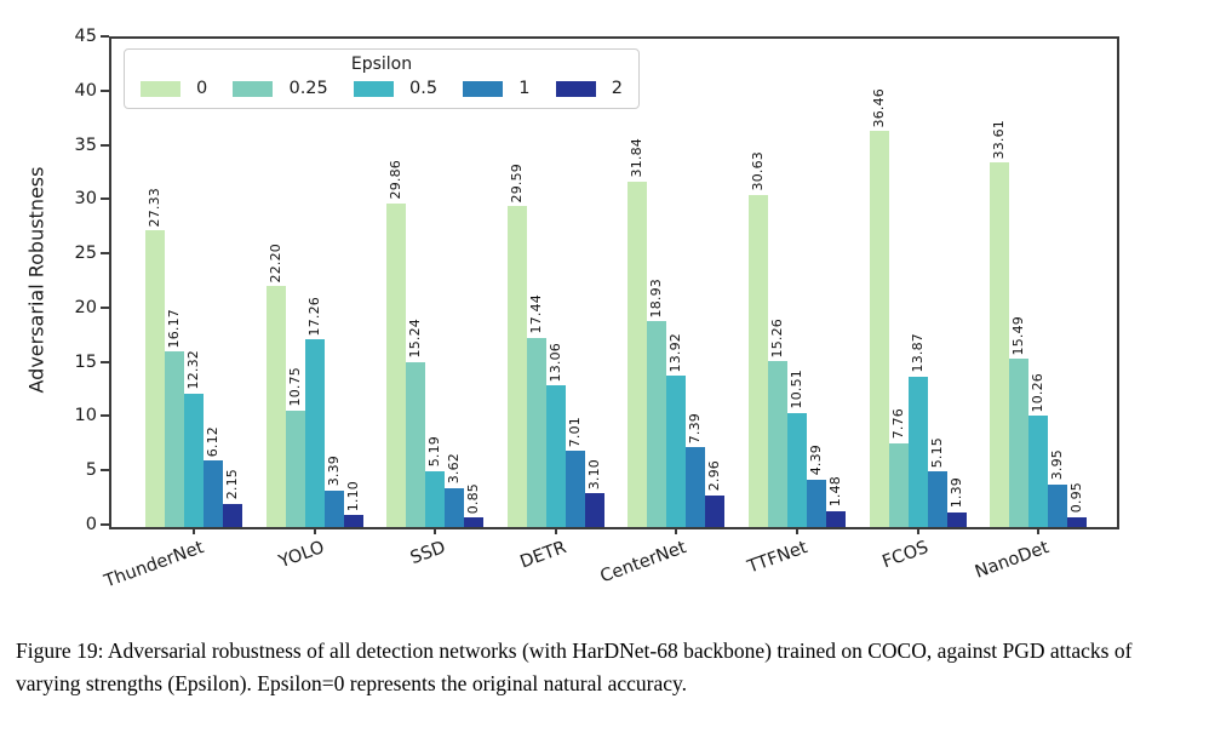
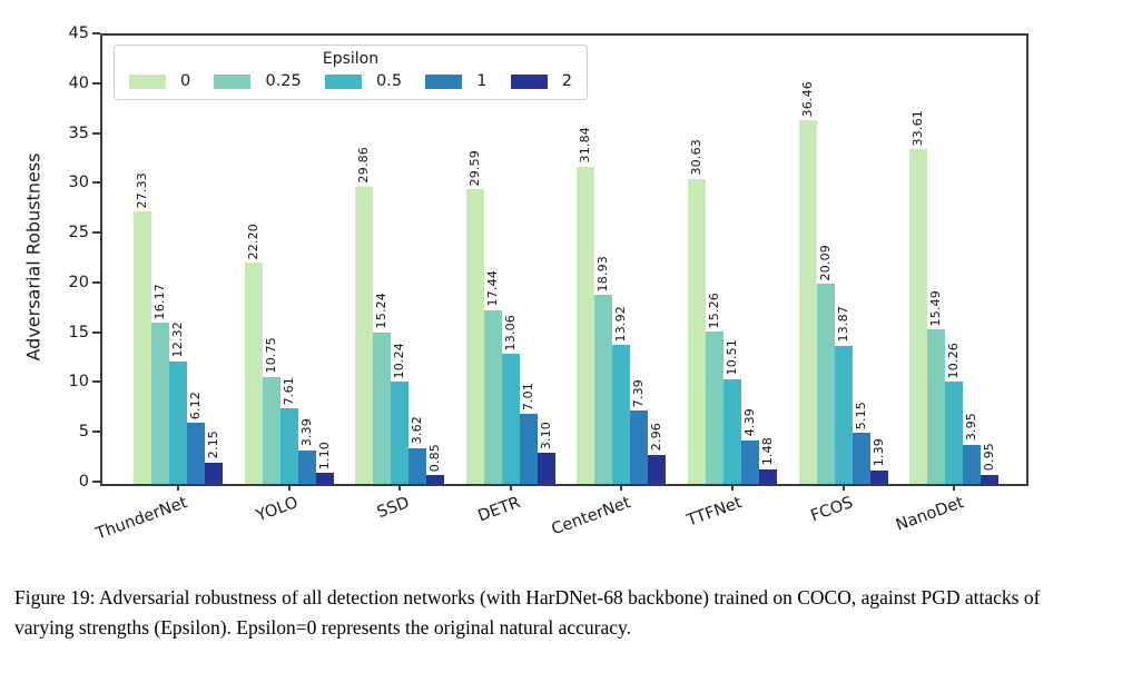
0.5/YOLO: 17.26 -> 7.61
0.5/SSD: 5.19 -> 10.24
0.25/FCOS: 7.76 -> 20.09
